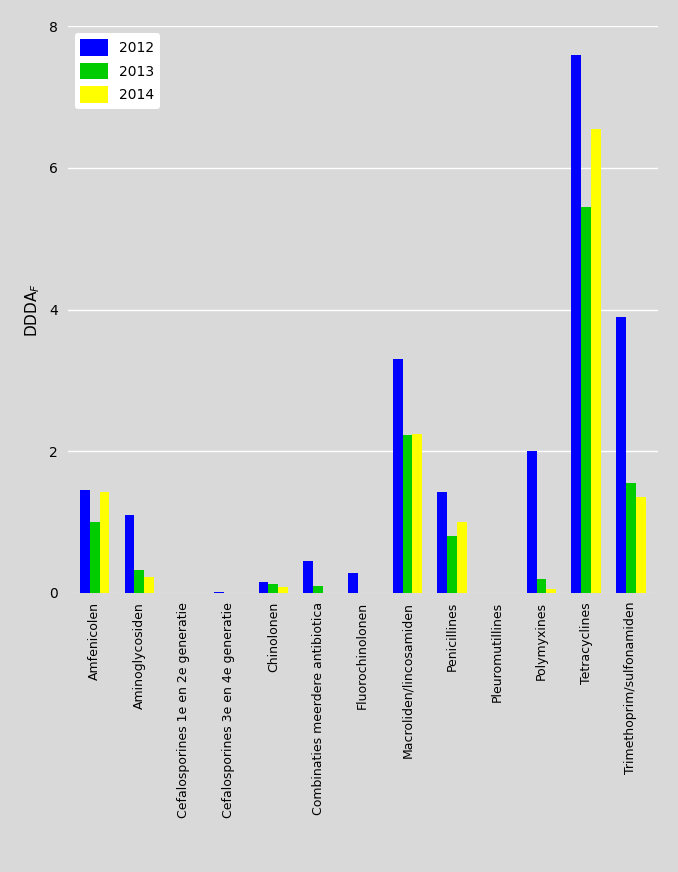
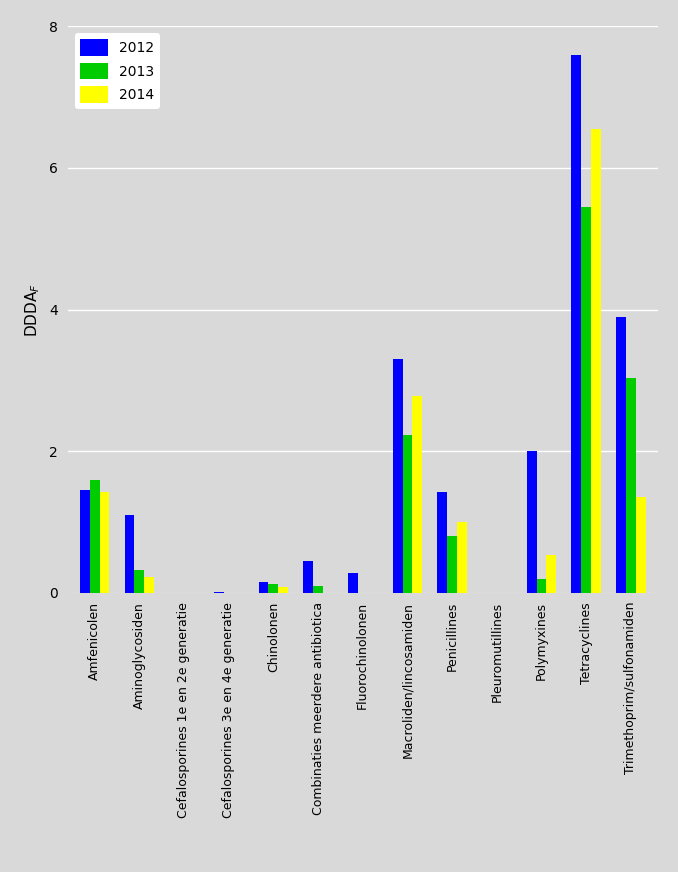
2013/Amfenicolen: 1.00 -> 1.60
2014/Macroliden/lincosamiden: 2.25 -> 2.78
2014/Polymyxines: 0.05 -> 0.54
2013/Trimethoprim/sulfonamiden: 1.55 -> 3.04
